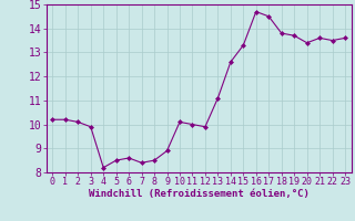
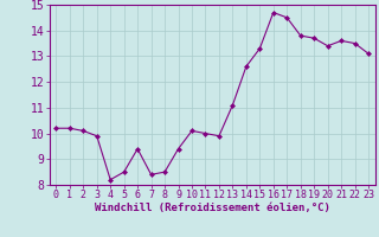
6: 8.6 -> 9.4
9: 8.9 -> 9.4
23: 13.6 -> 13.1
